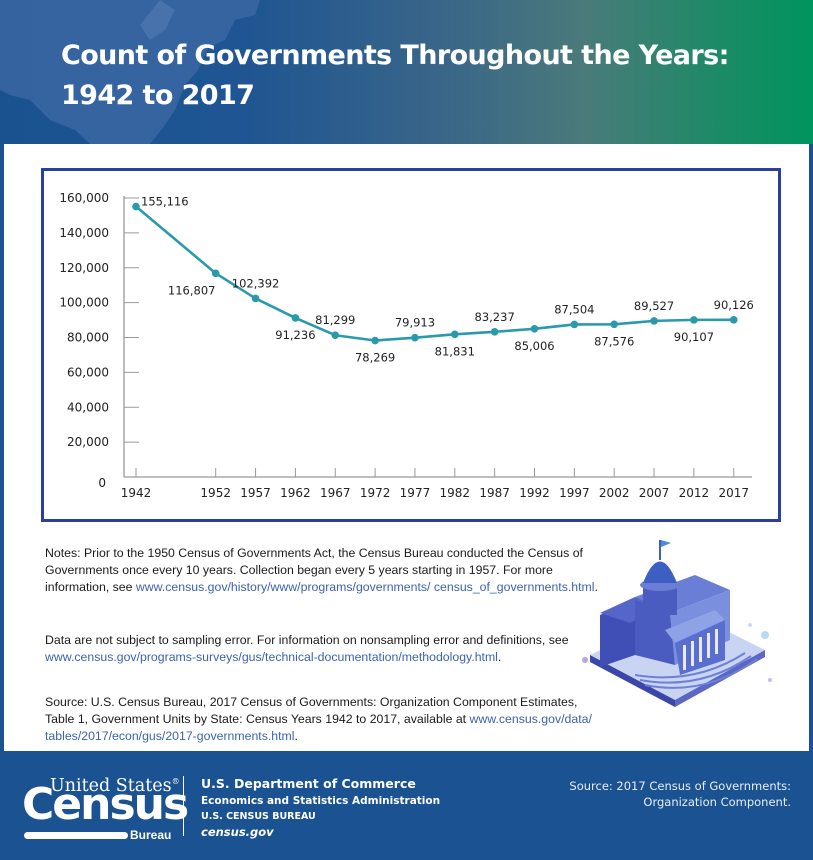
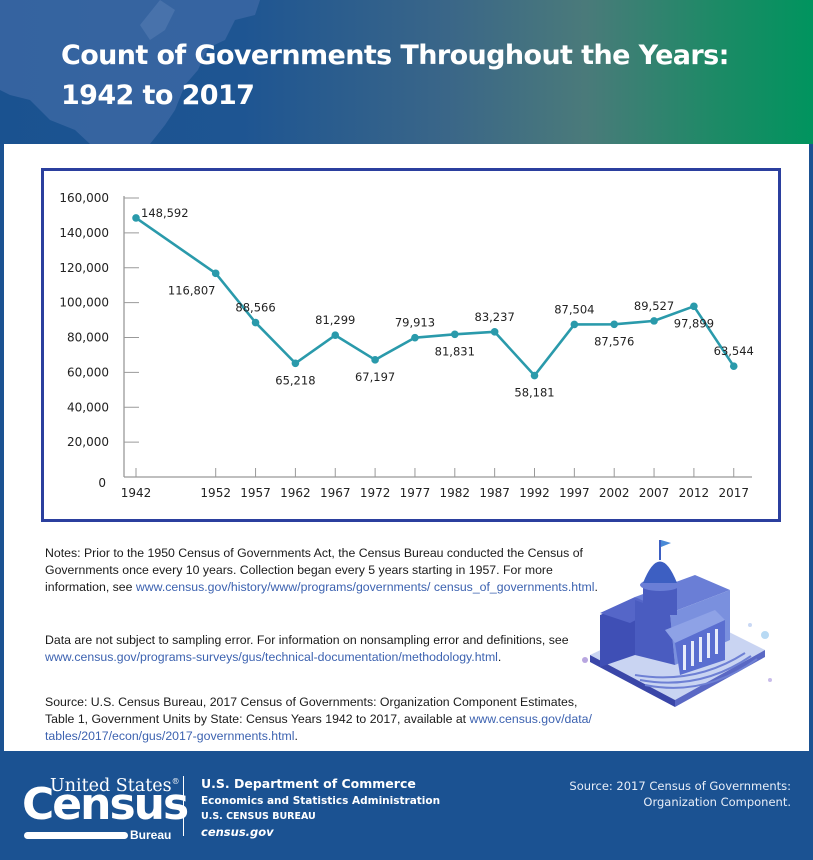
1942: 155,116 -> 148,592
1957: 102,392 -> 88,566
1962: 91,236 -> 65,218
1972: 78,269 -> 67,197
1992: 85,006 -> 58,181
2012: 90,107 -> 97,899
2017: 90,126 -> 63,544
